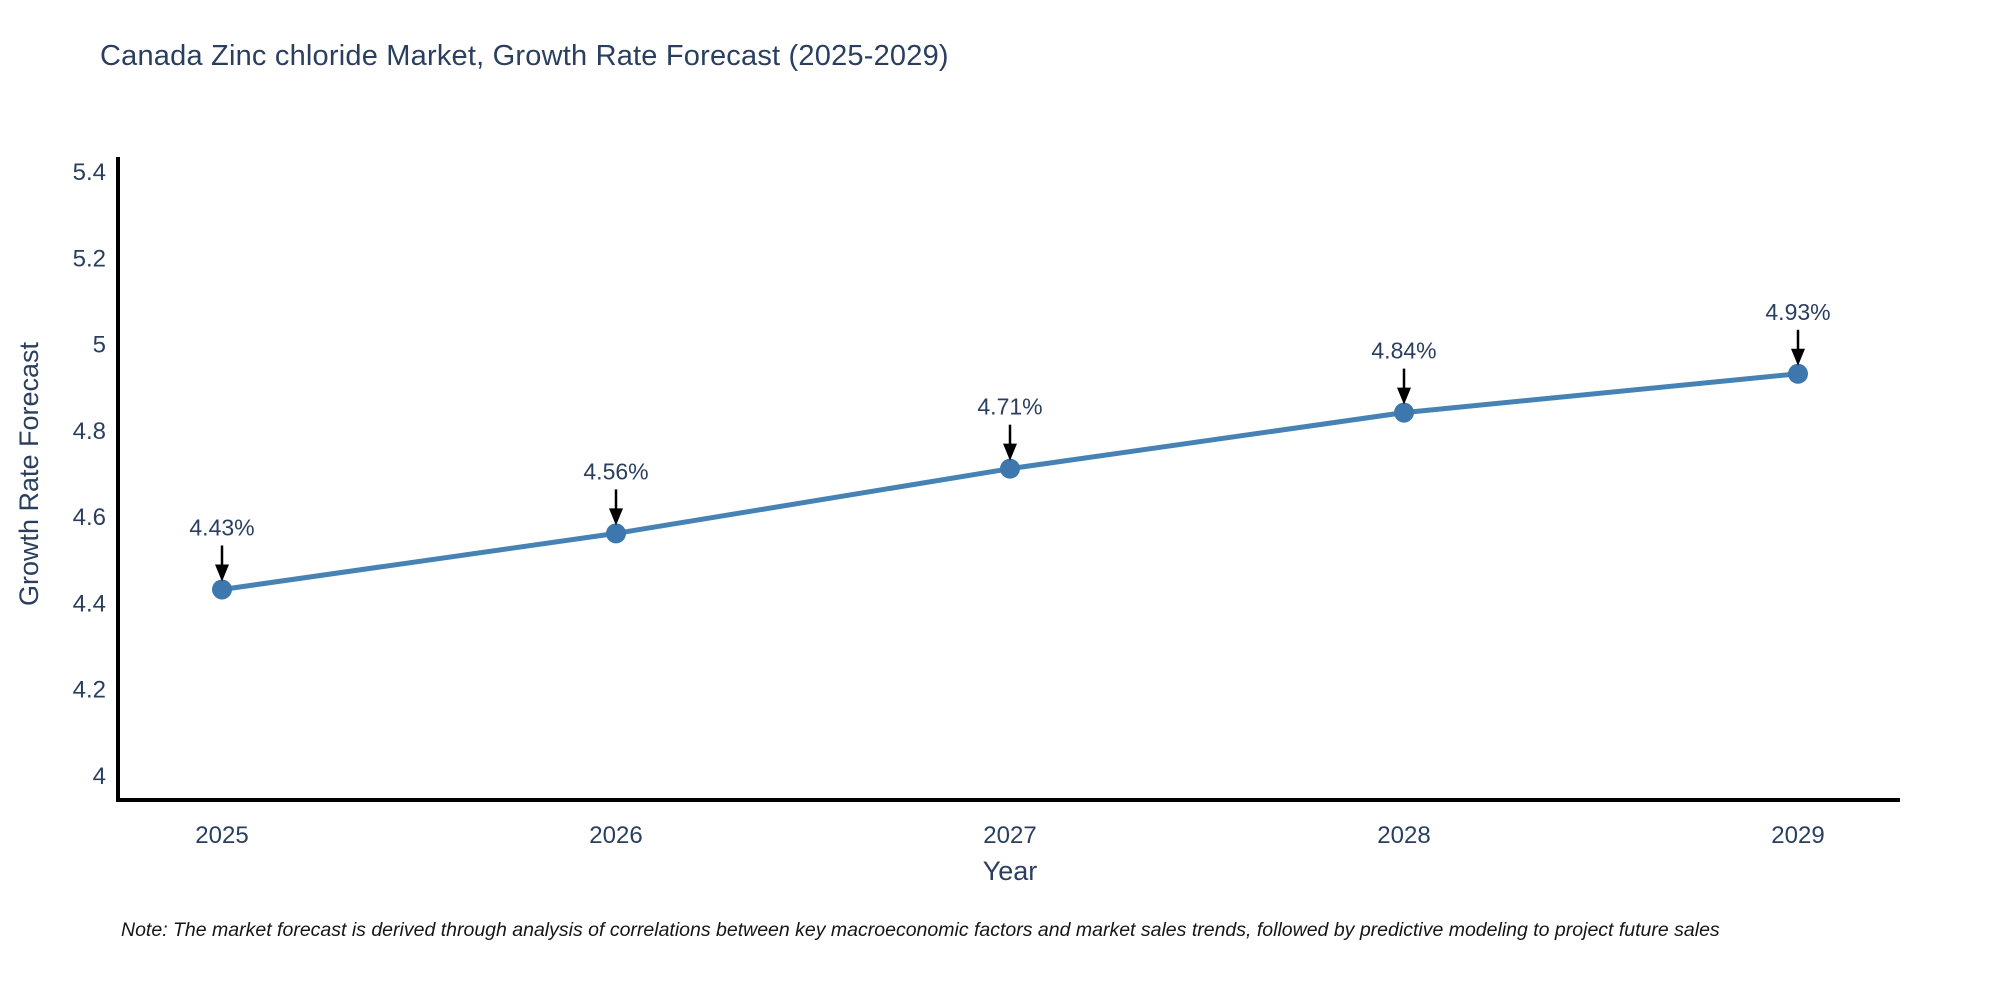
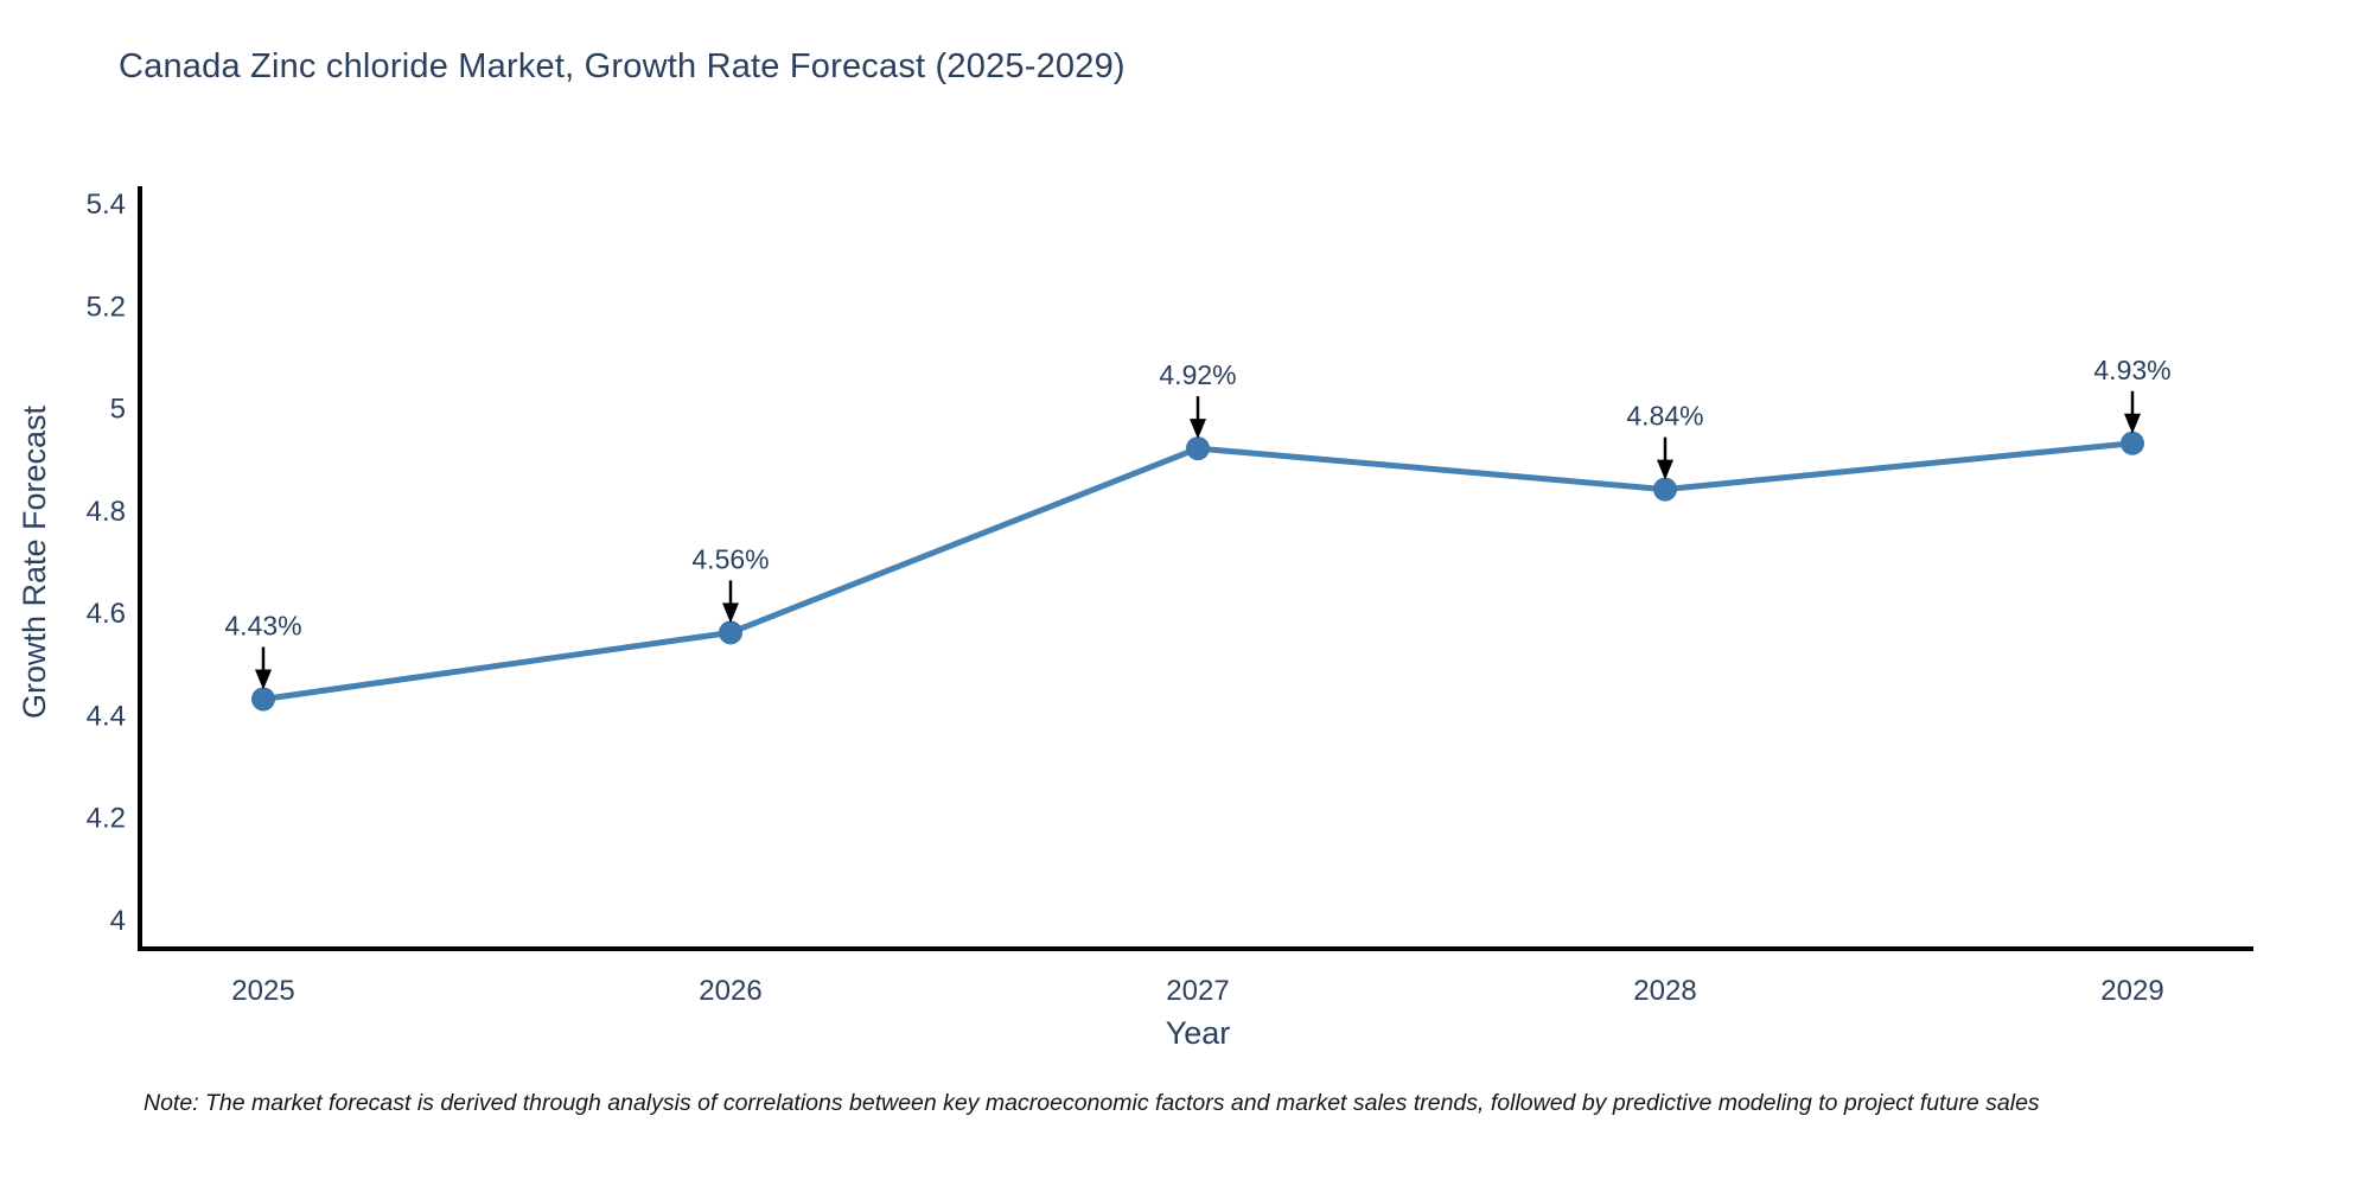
2027: 4.71% -> 4.92%
